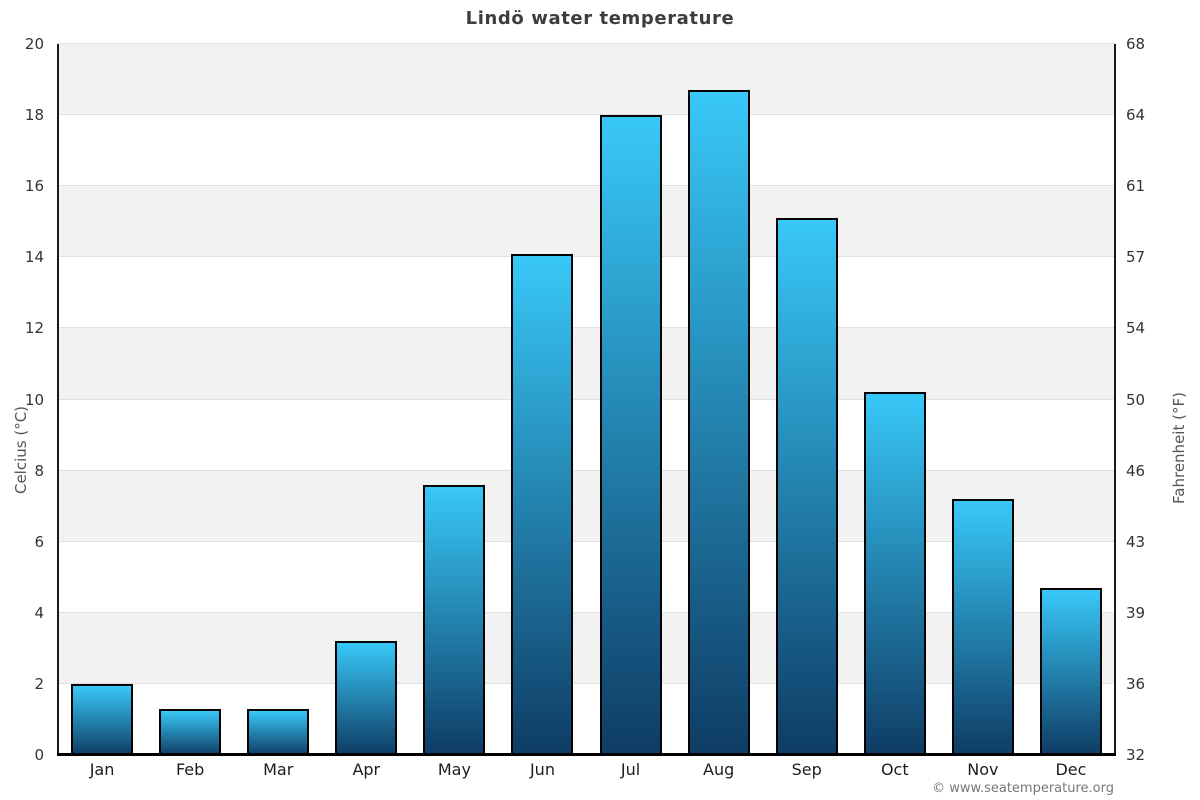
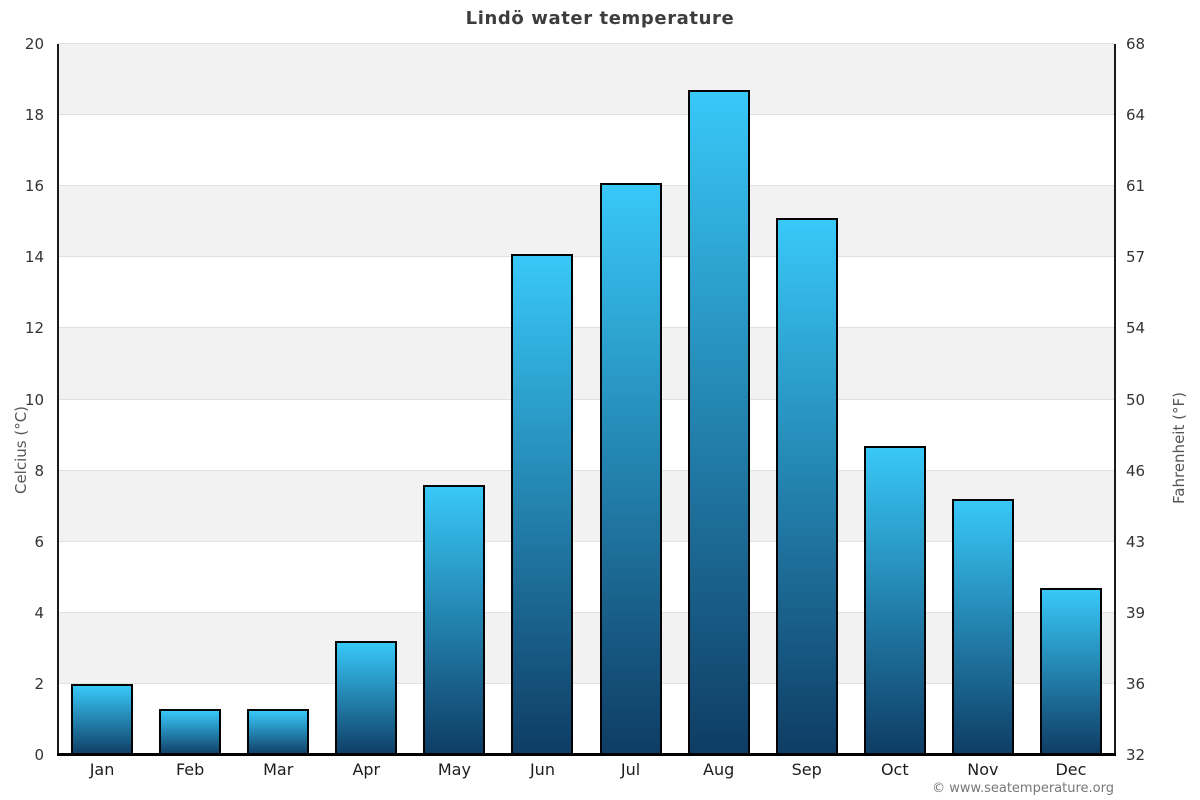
Jul: 18.0 -> 16.1
Oct: 10.2 -> 8.7
